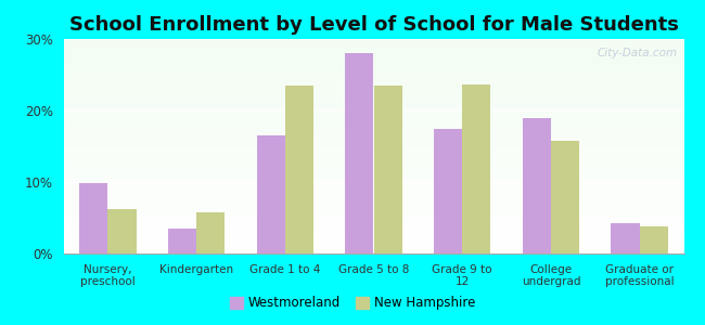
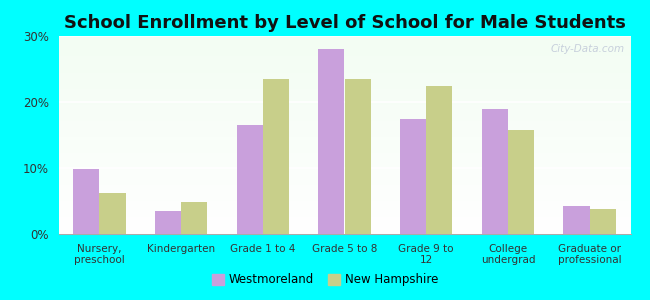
New Hampshire/Kindergarten: 5.8% -> 4.8%
New Hampshire/Grade 9 to 12: 23.6% -> 22.5%
